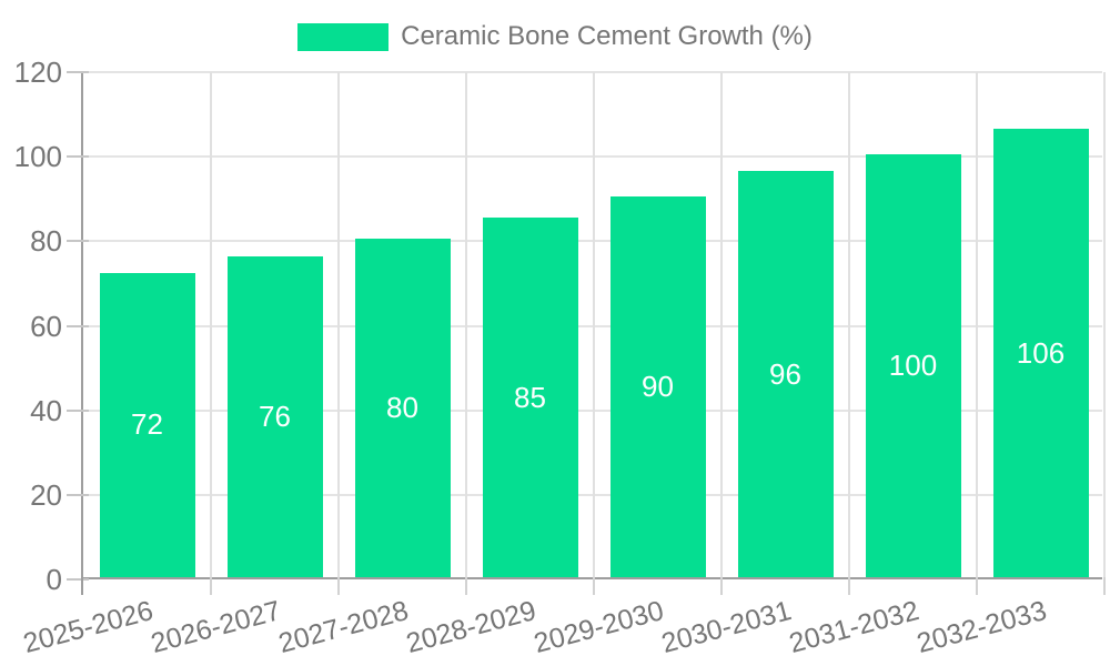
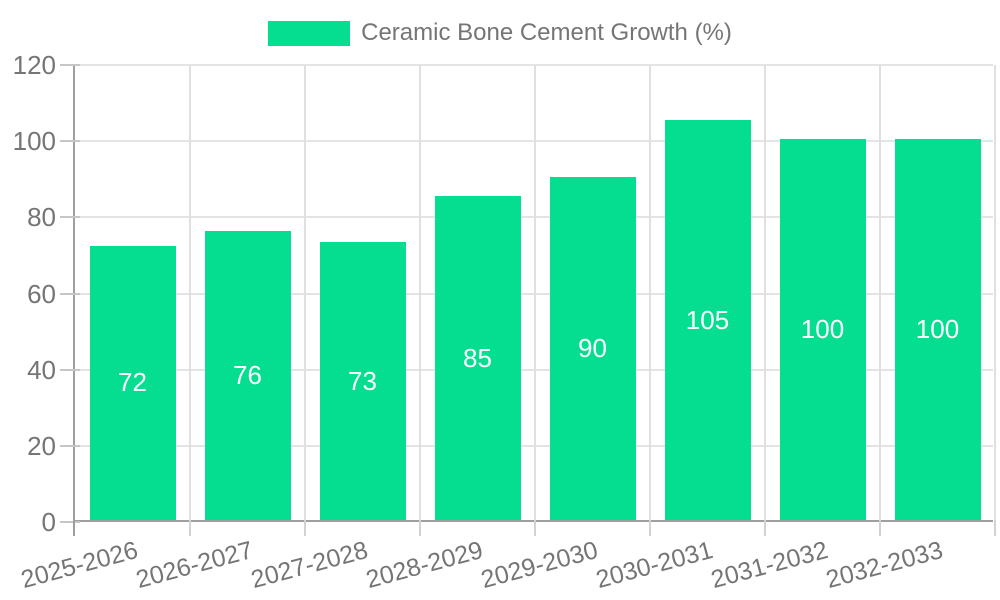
2027-2028: 80 -> 73
2030-2031: 96 -> 105
2032-2033: 106 -> 100
